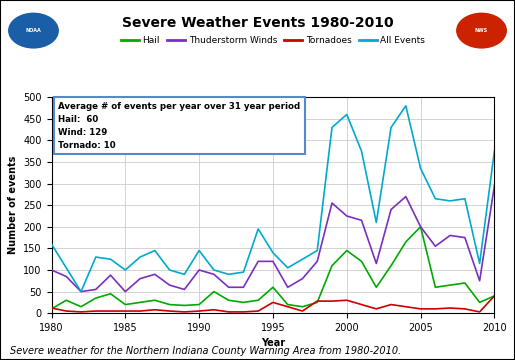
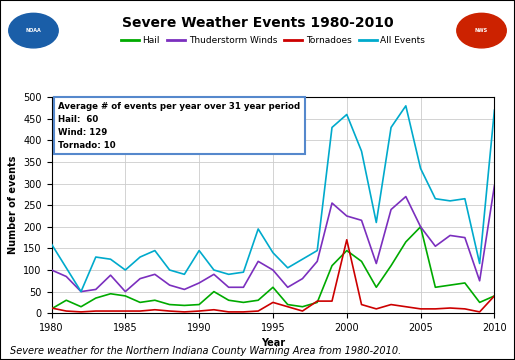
Hail/1985: 20 -> 40
Thuderstorm Winds/1990: 100 -> 70
Thuderstorm Winds/1995: 120 -> 100
Tornadoes/2000: 30 -> 170
All Events/2010: 375 -> 470
